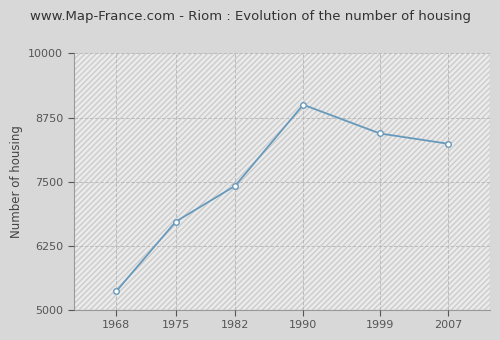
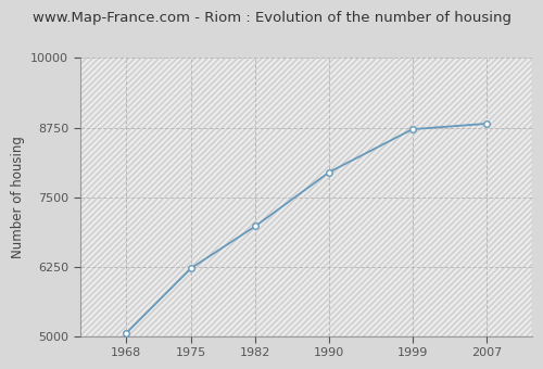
1968: 5360 -> 5060
1975: 6720 -> 6220
1982: 7420 -> 6980
1990: 9000 -> 7950
1999: 8440 -> 8720
2007: 8240 -> 8820
